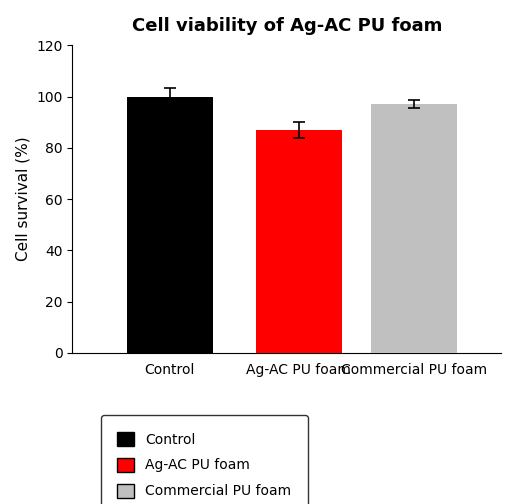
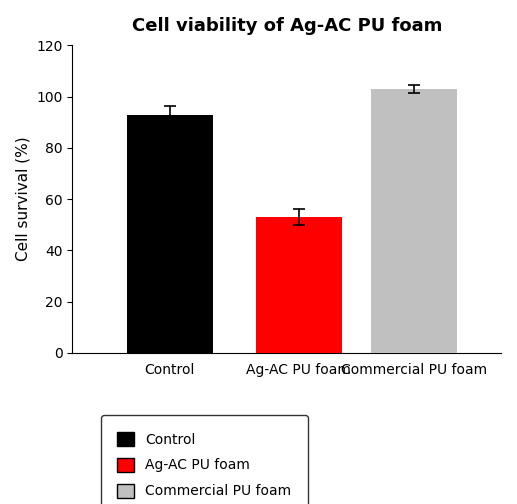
Control: 100 -> 93
Ag-AC PU foam: 87 -> 53
Commercial PU foam: 97 -> 103
